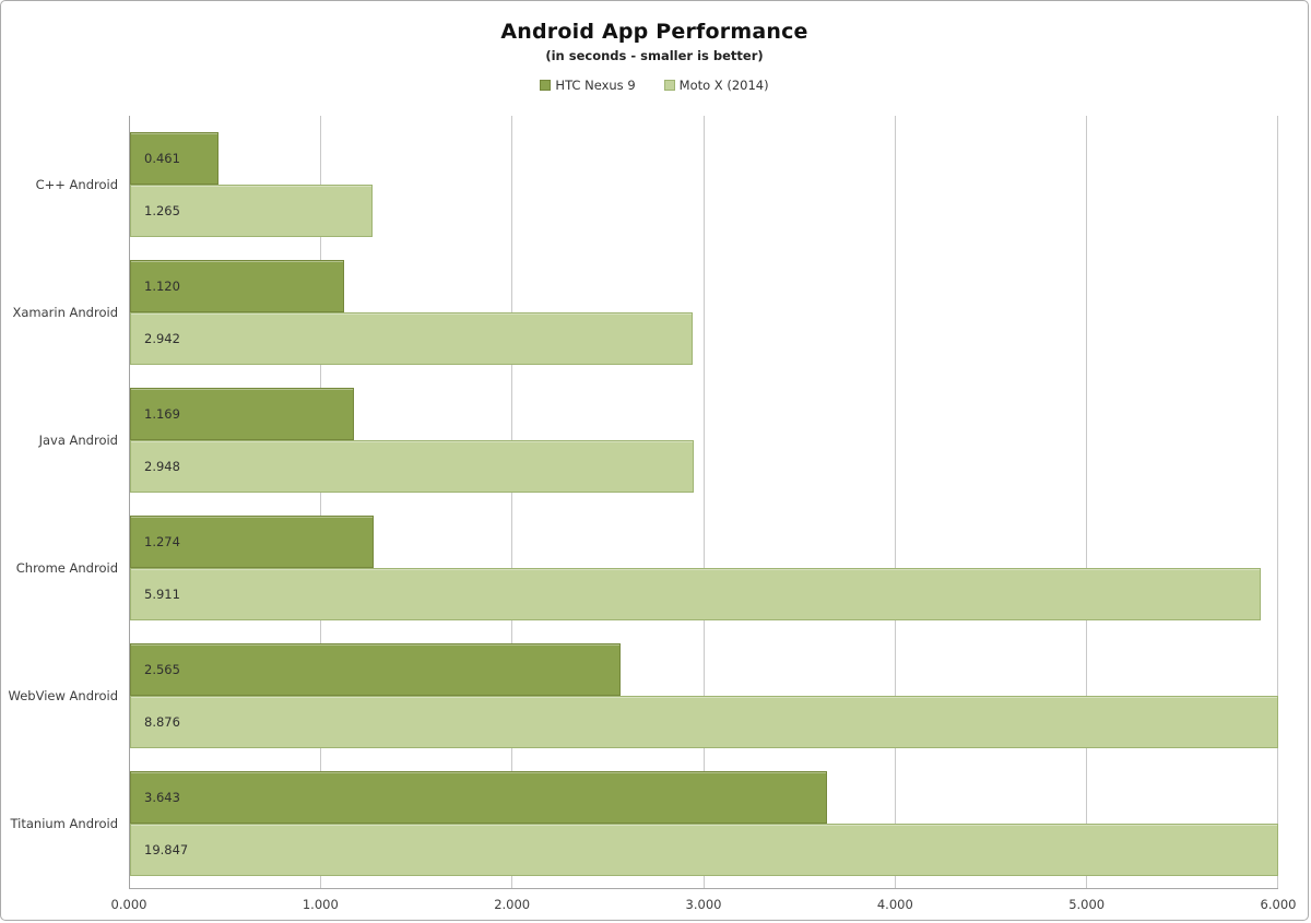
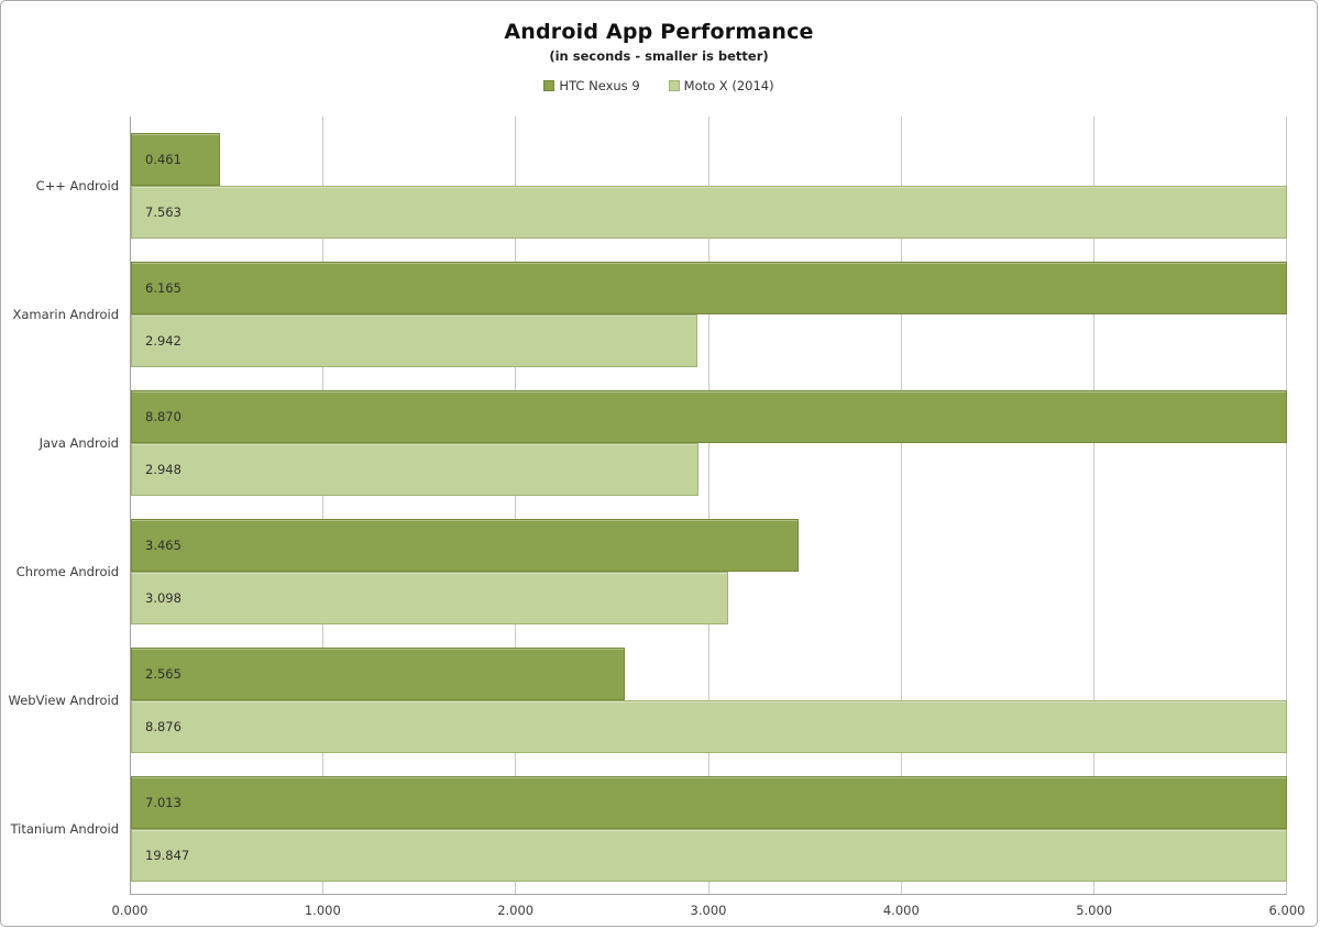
Moto X (2014)/C++ Android: 1.265 -> 7.563
HTC Nexus 9/Xamarin Android: 1.120 -> 6.165
HTC Nexus 9/Java Android: 1.169 -> 8.870
HTC Nexus 9/Chrome Android: 1.274 -> 3.465
Moto X (2014)/Chrome Android: 5.911 -> 3.098
HTC Nexus 9/Titanium Android: 3.643 -> 7.013
